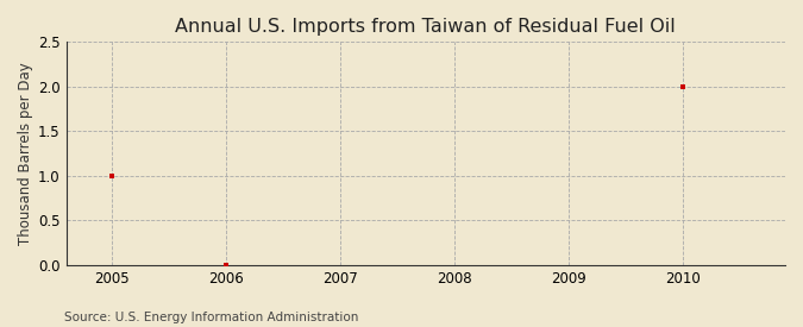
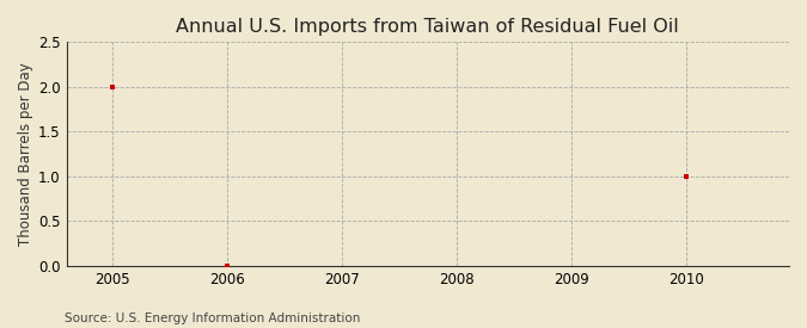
2005: 1 -> 2
2010: 2 -> 1
